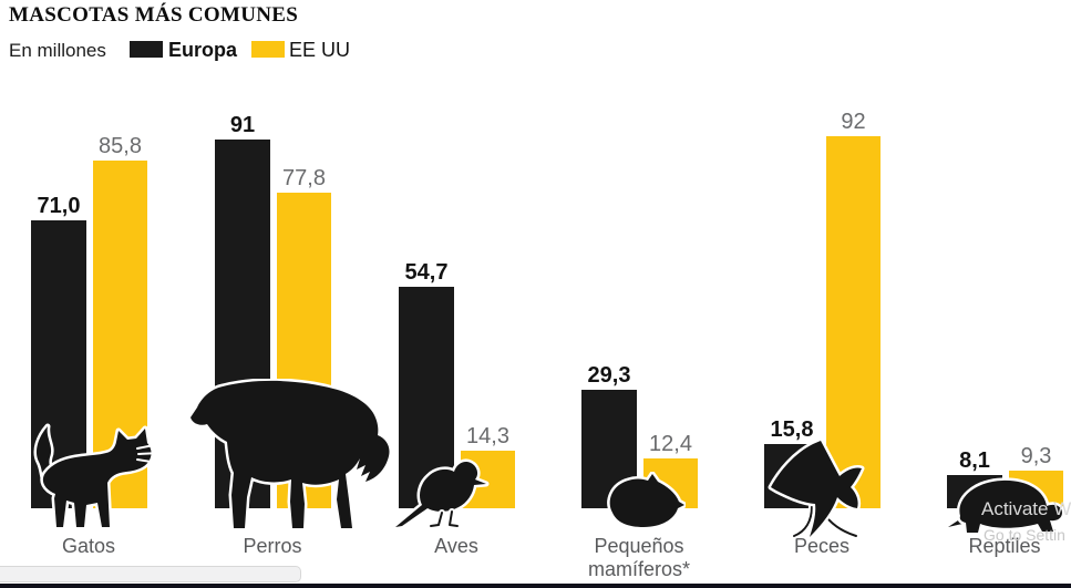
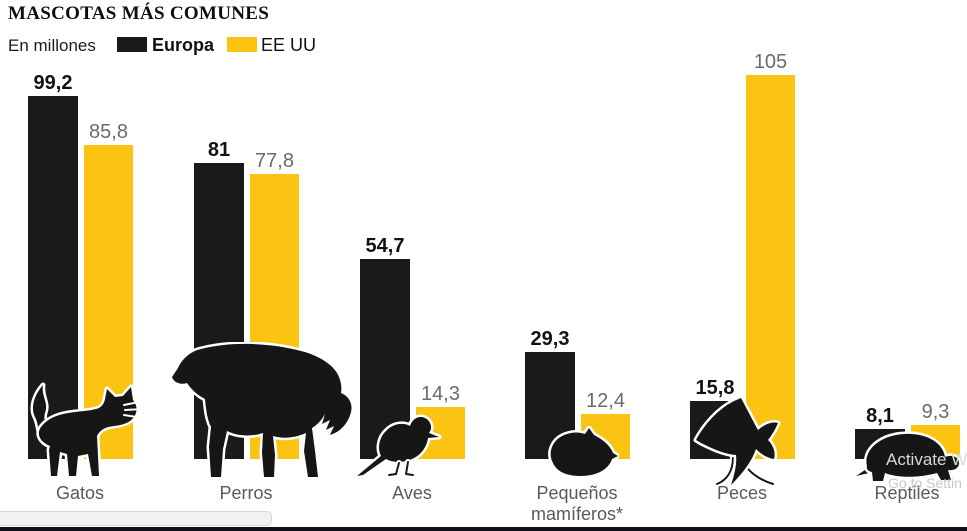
Europa/Gatos: 71,0 -> 99,2
Europa/Perros: 91 -> 81
EE UU/Peces: 92 -> 105
